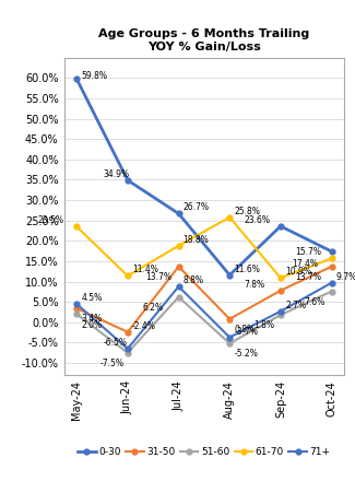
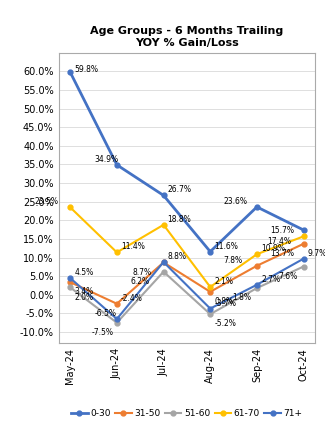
31-50/Jul-24: 13.7% -> 8.7%
61-70/Aug-24: 25.8% -> 2.1%
